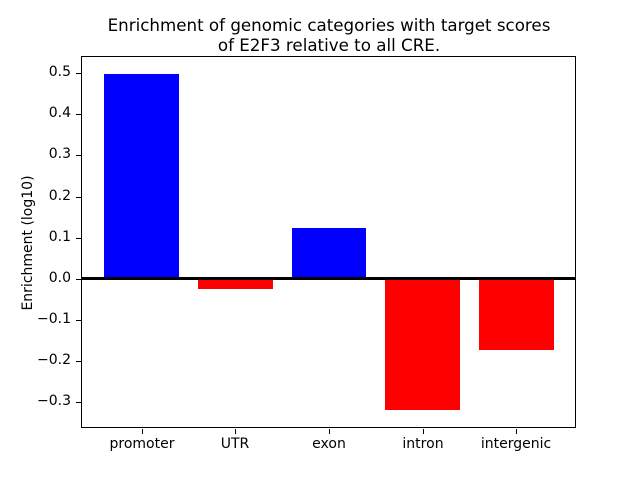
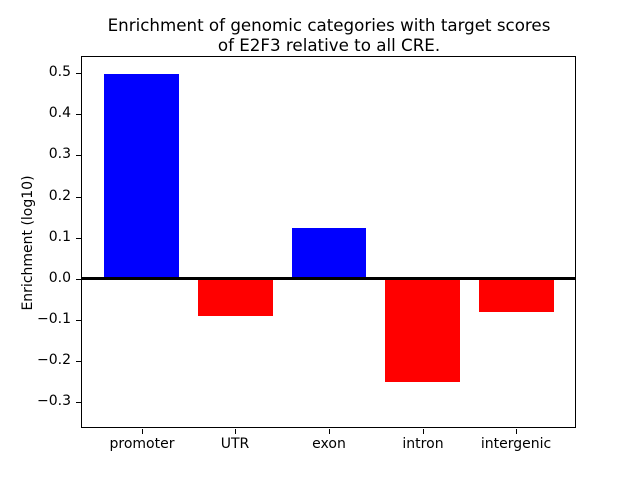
UTR: -0.03 -> -0.09
intron: -0.32 -> -0.25
intergenic: -0.17 -> -0.08
